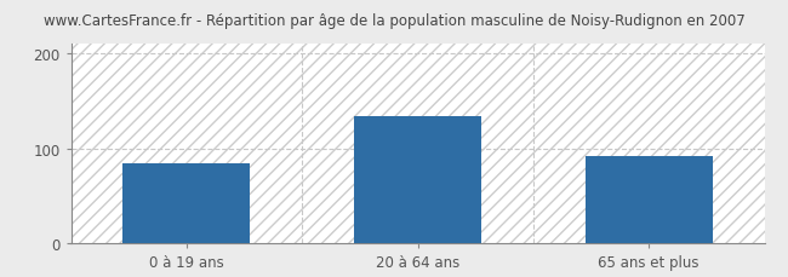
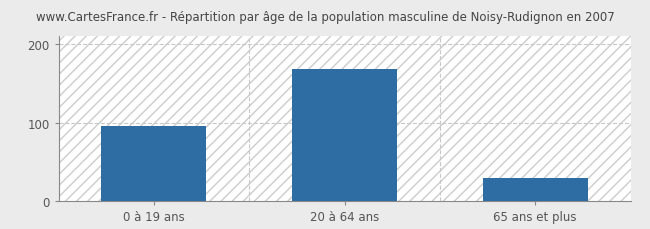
0 à 19 ans: 84 -> 96
20 à 64 ans: 134 -> 168
65 ans et plus: 92 -> 30
